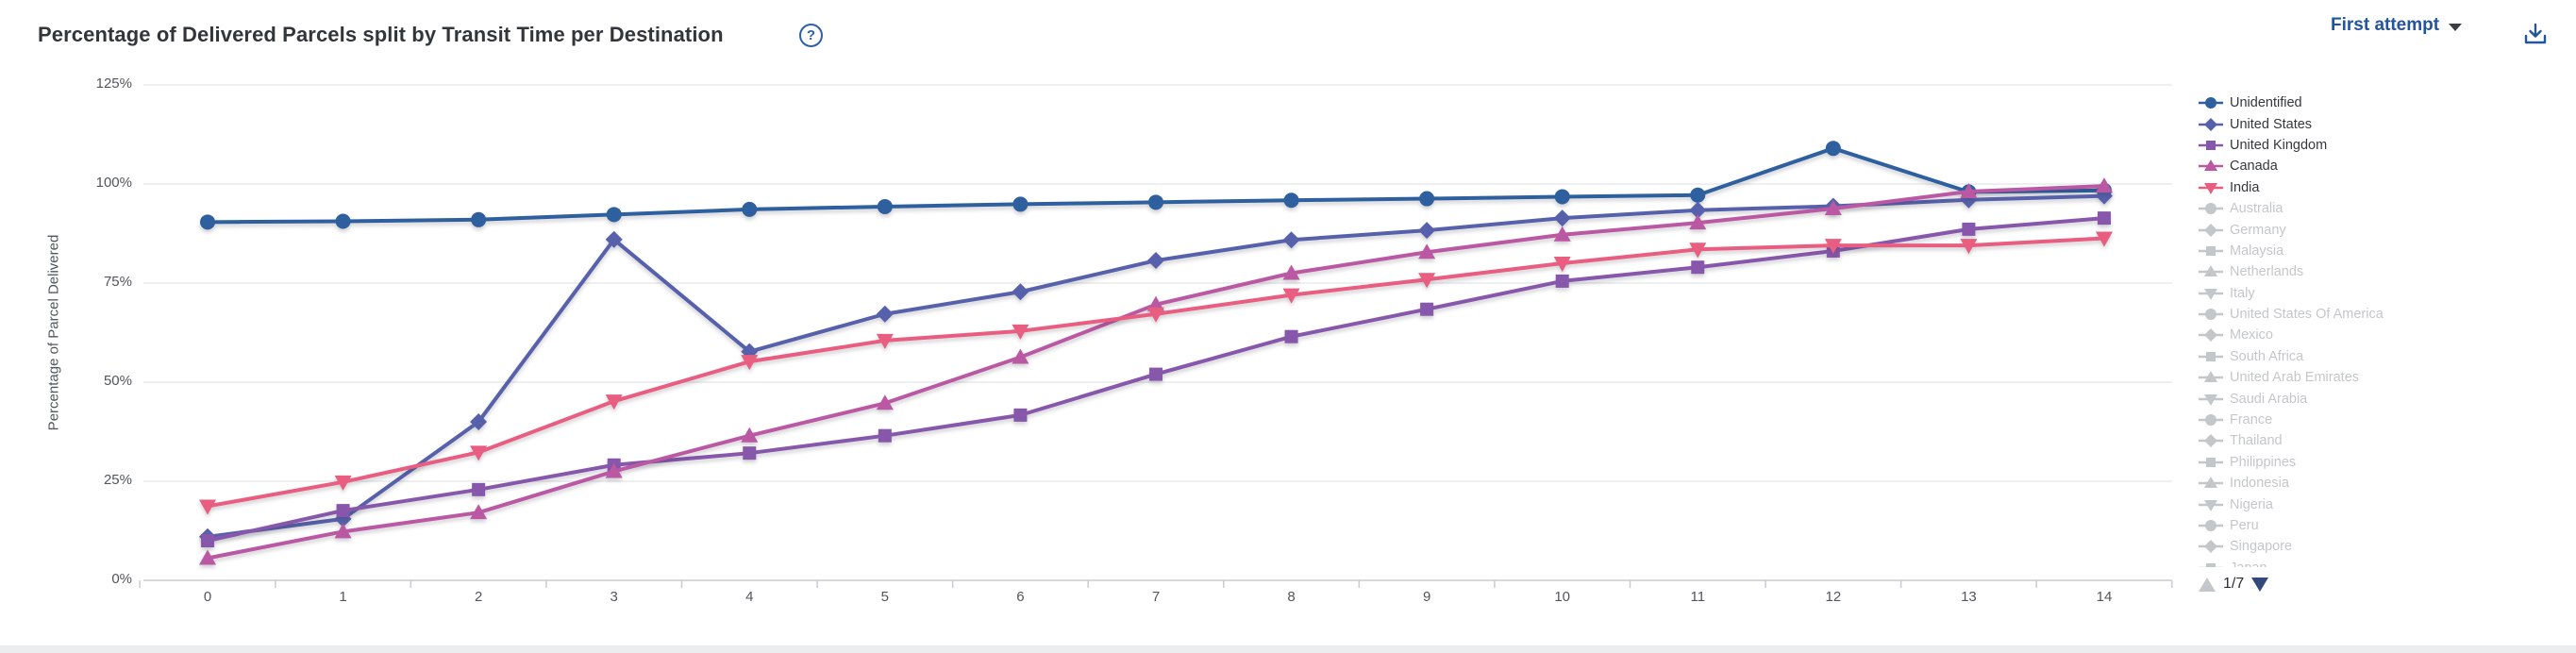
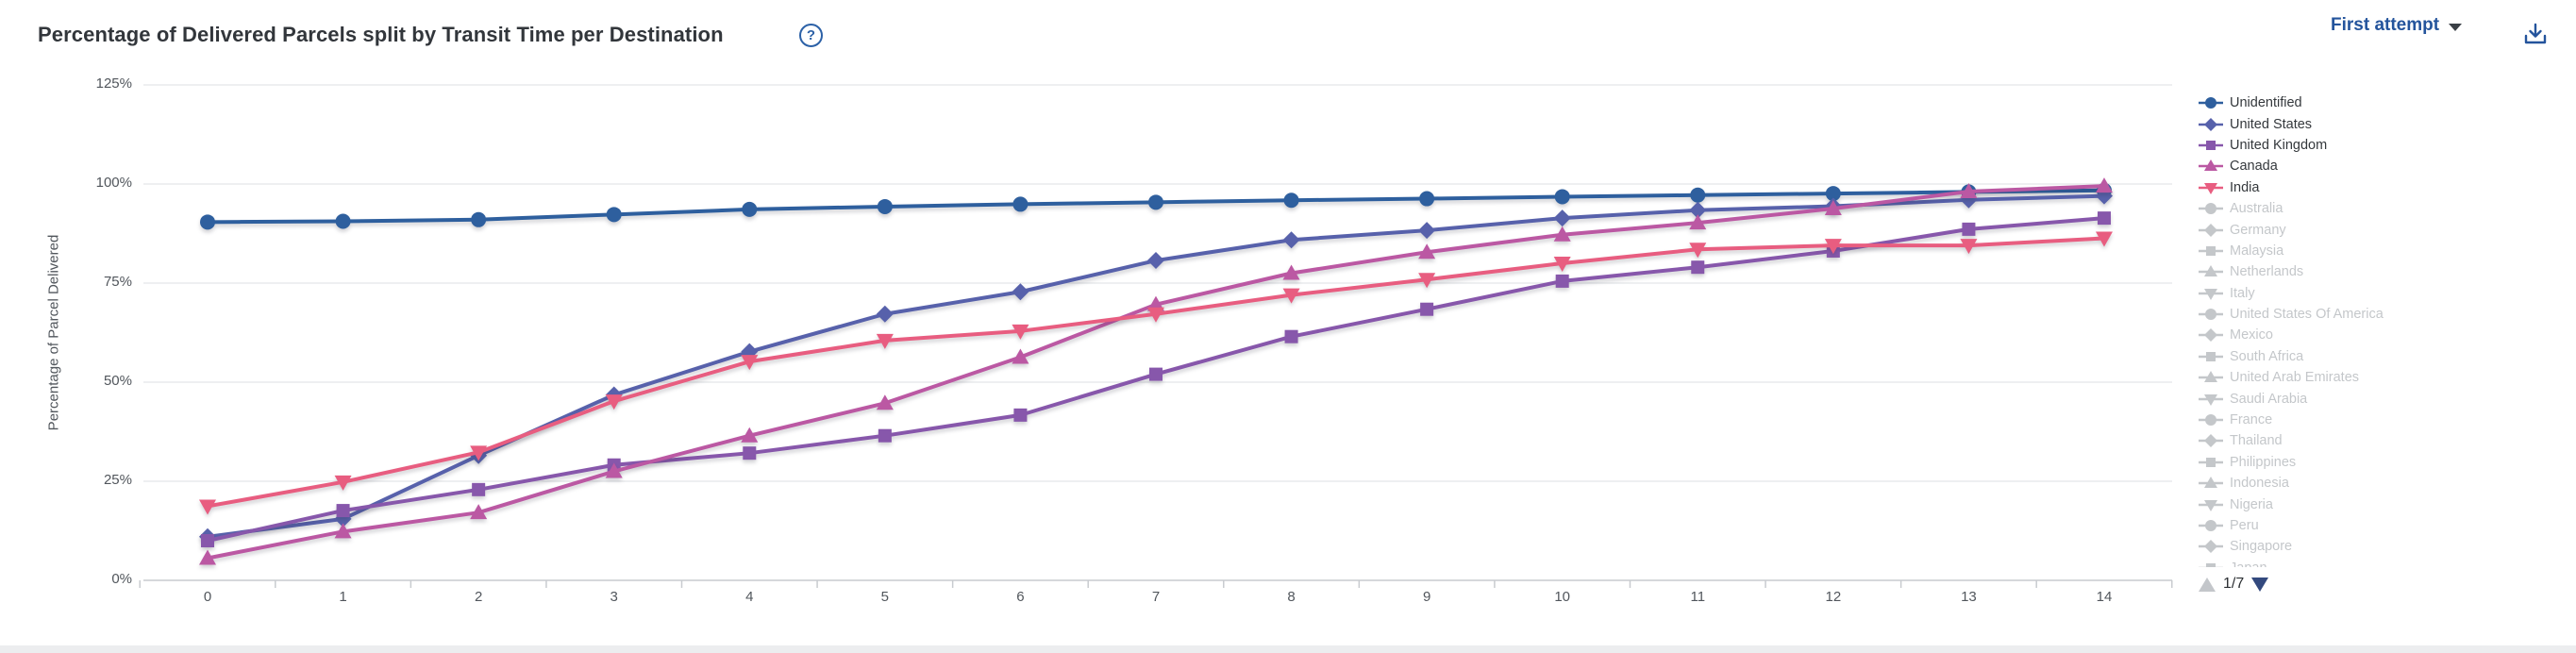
United States/2: 40% -> 32%
United States/3: 86% -> 47%
Unidentified/12: 109% -> 98%
